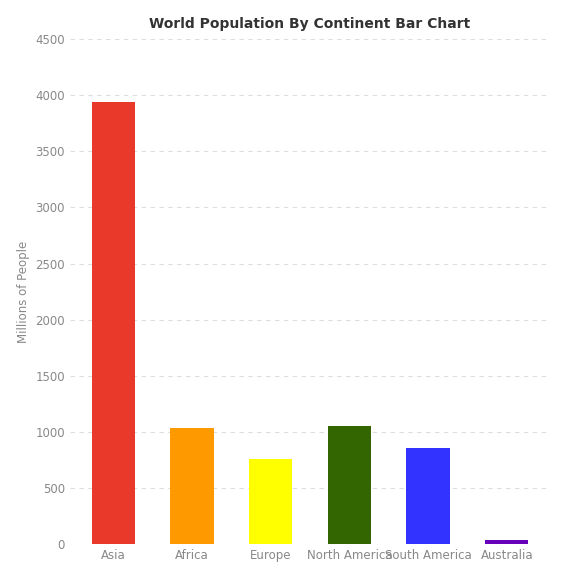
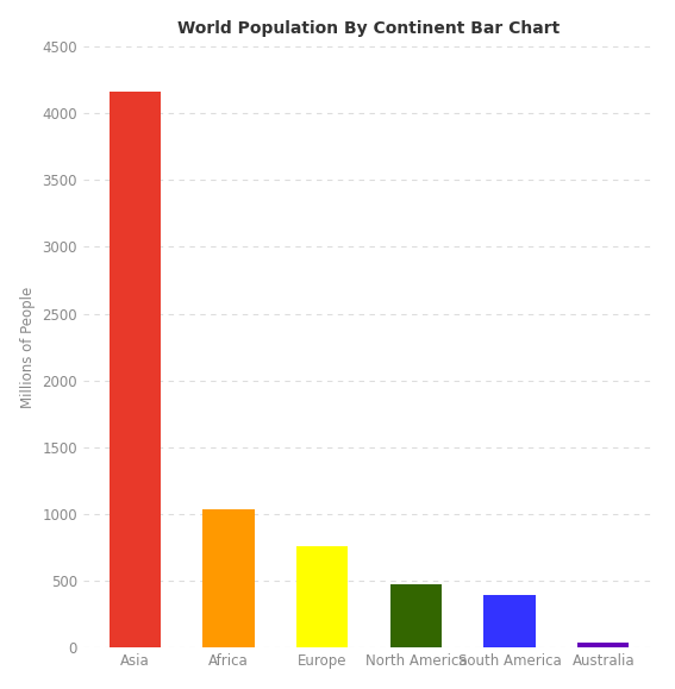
Asia: 3940 -> 4160
North America: 1050 -> 480
South America: 860 -> 390
